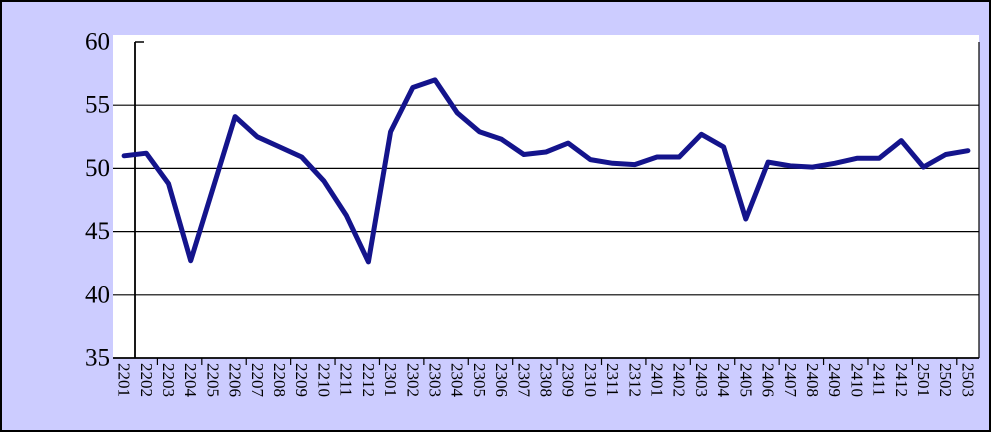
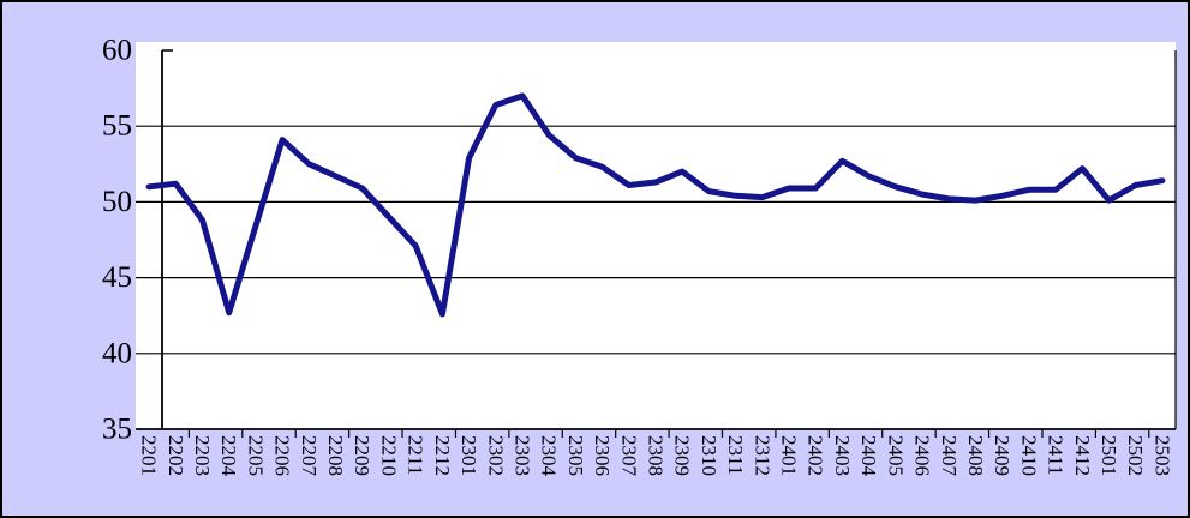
2211: 46.3 -> 47.1
2405: 46.0 -> 51.0
